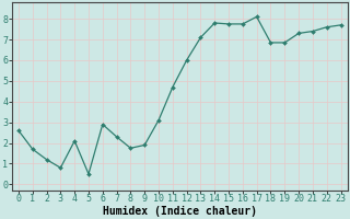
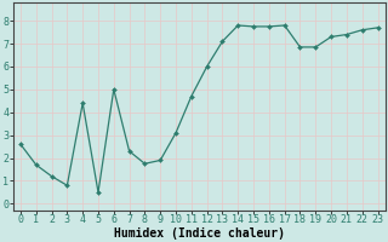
4: 2.1 -> 4.4
6: 2.9 -> 5.0
17: 8.1 -> 7.8
